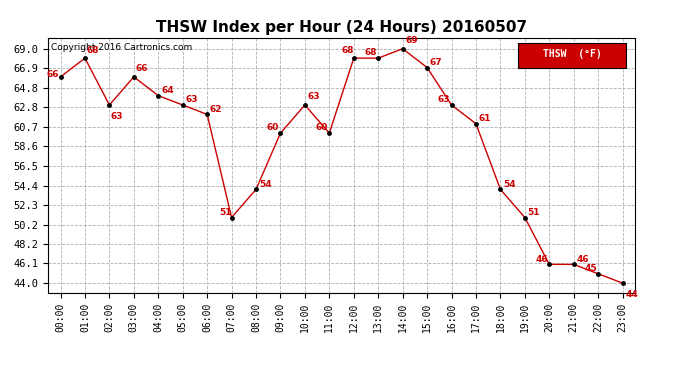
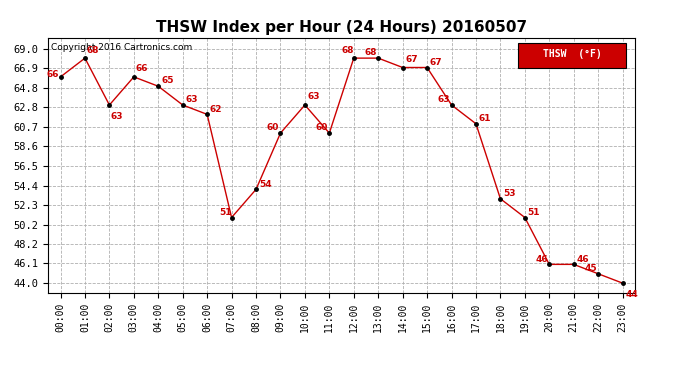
04:00: 64 -> 65
14:00: 69 -> 67
18:00: 54 -> 53
